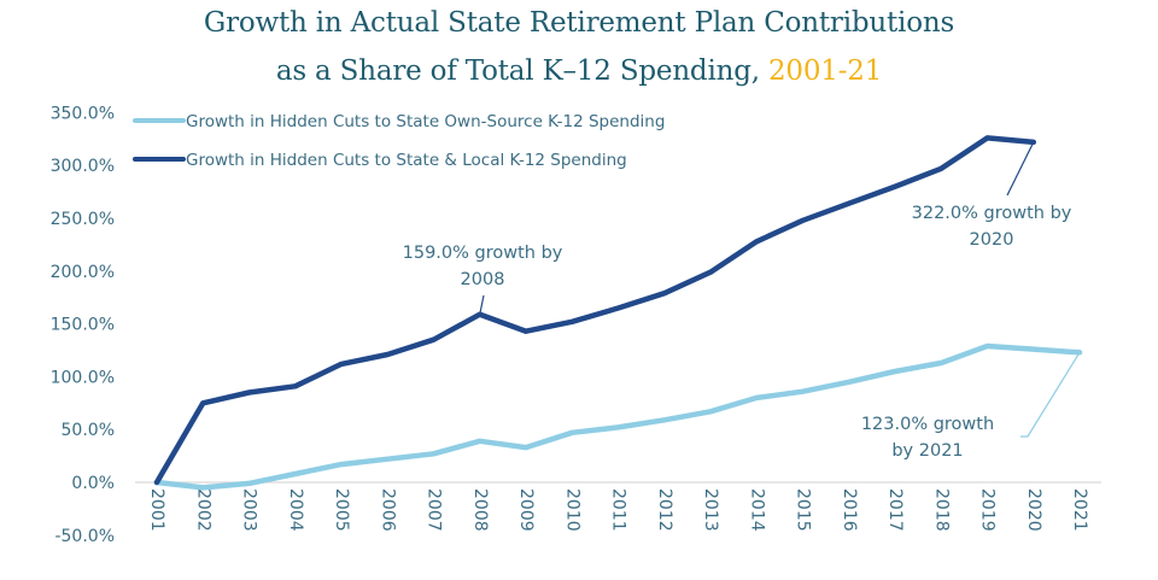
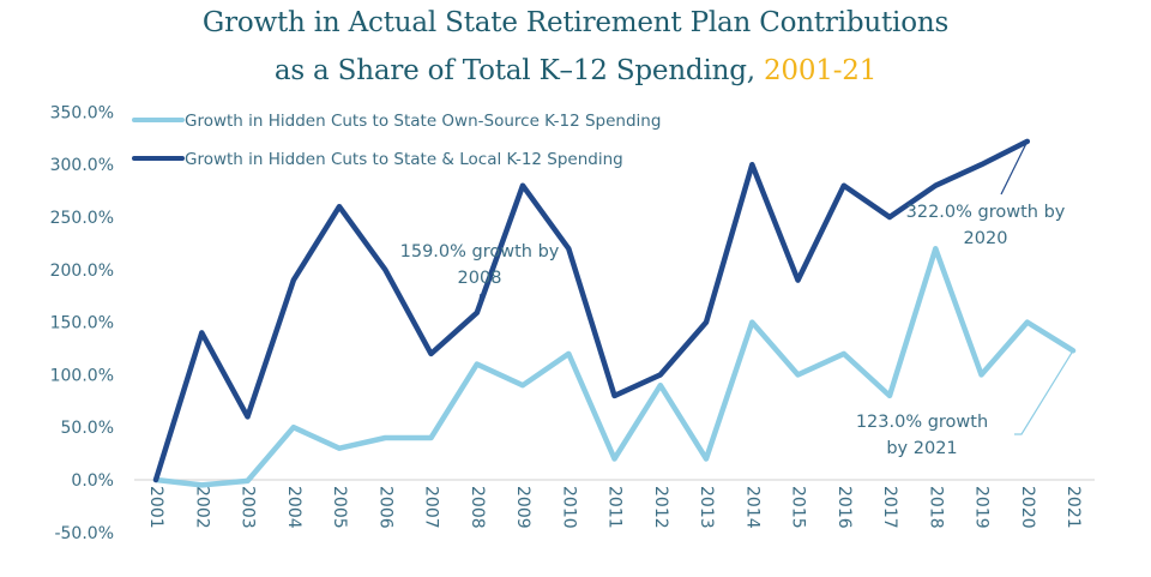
Growth in Hidden Cuts to State & Local K-12 Spending/2002: 80% -> 140%
Growth in Hidden Cuts to State & Local K-12 Spending/2003: 80% -> 60%
Growth in Hidden Cuts to State Own-Source K-12 Spending/2004: 10% -> 50%
Growth in Hidden Cuts to State & Local K-12 Spending/2004: 90% -> 190%
Growth in Hidden Cuts to State Own-Source K-12 Spending/2005: 20% -> 30%
Growth in Hidden Cuts to State & Local K-12 Spending/2005: 110% -> 260%
Growth in Hidden Cuts to State Own-Source K-12 Spending/2006: 20% -> 40%
Growth in Hidden Cuts to State & Local K-12 Spending/2006: 120% -> 200%
Growth in Hidden Cuts to State Own-Source K-12 Spending/2007: 30% -> 40%
Growth in Hidden Cuts to State & Local K-12 Spending/2007: 140% -> 120%
Growth in Hidden Cuts to State Own-Source K-12 Spending/2008: 40% -> 110%
Growth in Hidden Cuts to State Own-Source K-12 Spending/2009: 30% -> 90%
Growth in Hidden Cuts to State & Local K-12 Spending/2009: 140% -> 280%
Growth in Hidden Cuts to State Own-Source K-12 Spending/2010: 50% -> 120%
Growth in Hidden Cuts to State & Local K-12 Spending/2010: 150% -> 220%
Growth in Hidden Cuts to State Own-Source K-12 Spending/2011: 50% -> 20%
Growth in Hidden Cuts to State & Local K-12 Spending/2011: 160% -> 80%
Growth in Hidden Cuts to State Own-Source K-12 Spending/2012: 60% -> 90%
Growth in Hidden Cuts to State & Local K-12 Spending/2012: 180% -> 100%
Growth in Hidden Cuts to State Own-Source K-12 Spending/2013: 70% -> 20%
Growth in Hidden Cuts to State & Local K-12 Spending/2013: 200% -> 150%
Growth in Hidden Cuts to State Own-Source K-12 Spending/2014: 80% -> 150%
Growth in Hidden Cuts to State & Local K-12 Spending/2014: 230% -> 300%
Growth in Hidden Cuts to State Own-Source K-12 Spending/2015: 90% -> 100%
Growth in Hidden Cuts to State & Local K-12 Spending/2015: 250% -> 190%
Growth in Hidden Cuts to State Own-Source K-12 Spending/2016: 100% -> 120%
Growth in Hidden Cuts to State & Local K-12 Spending/2016: 260% -> 280%
Growth in Hidden Cuts to State Own-Source K-12 Spending/2017: 100% -> 80%
Growth in Hidden Cuts to State & Local K-12 Spending/2017: 280% -> 250%
Growth in Hidden Cuts to State Own-Source K-12 Spending/2018: 110% -> 220%
Growth in Hidden Cuts to State & Local K-12 Spending/2018: 300% -> 280%
Growth in Hidden Cuts to State Own-Source K-12 Spending/2019: 130% -> 100%
Growth in Hidden Cuts to State & Local K-12 Spending/2019: 330% -> 300%
Growth in Hidden Cuts to State Own-Source K-12 Spending/2020: 130% -> 150%
